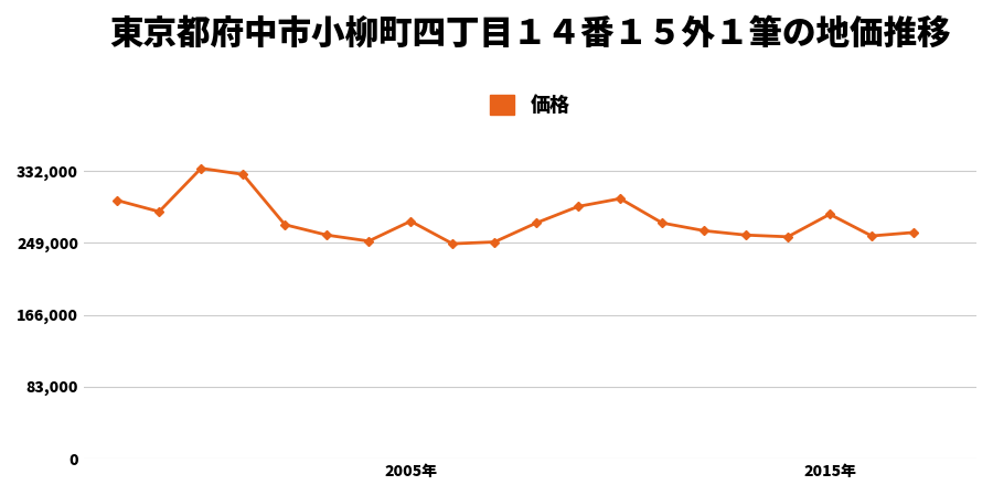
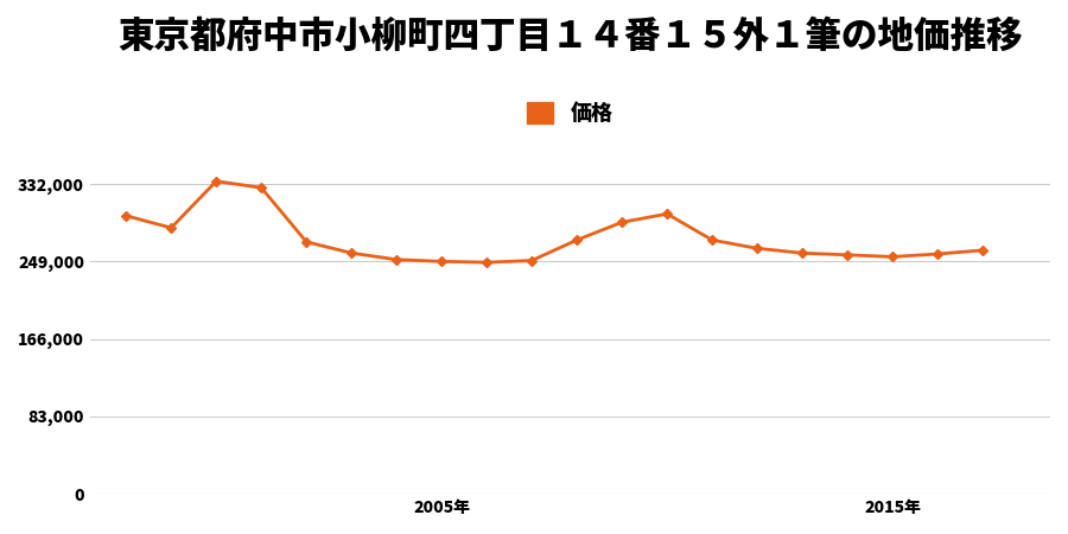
2005年: 274,000 -> 249,000
2015年: 282,000 -> 254,000
